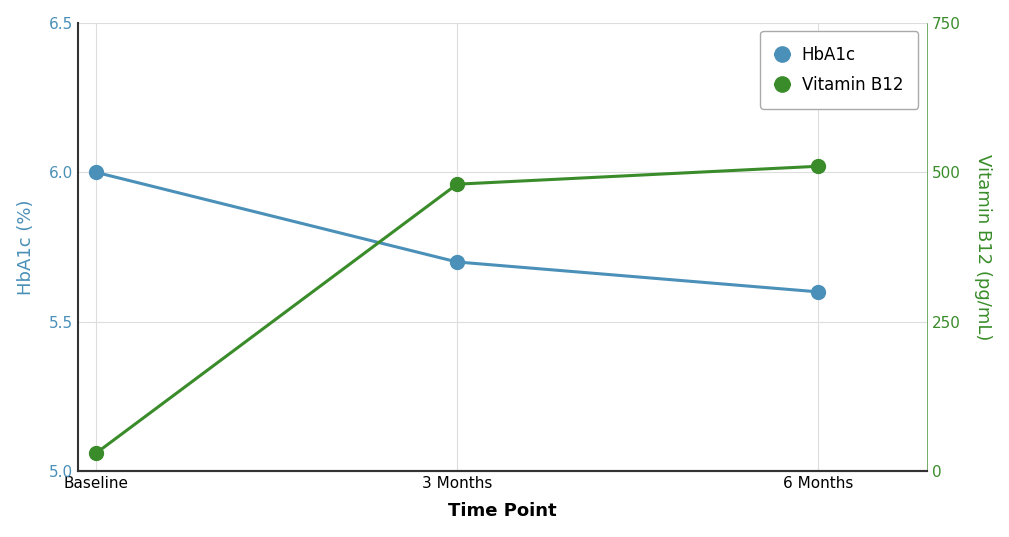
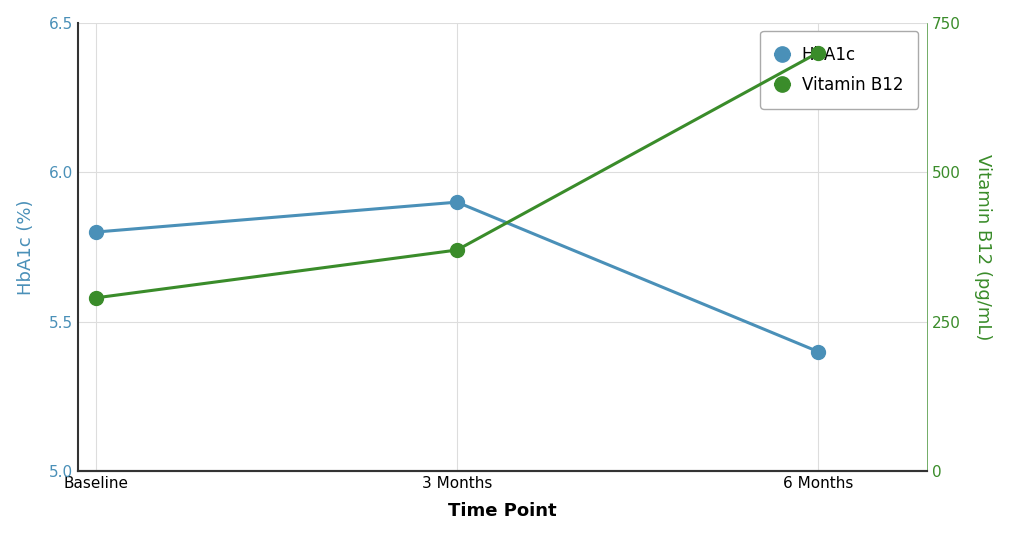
HbA1c/Baseline: 6.0 -> 5.8
Vitamin B12/Baseline: 30 -> 290
HbA1c/3 Months: 5.7 -> 5.9
Vitamin B12/3 Months: 480 -> 370
HbA1c/6 Months: 5.6 -> 5.4
Vitamin B12/6 Months: 510 -> 700
